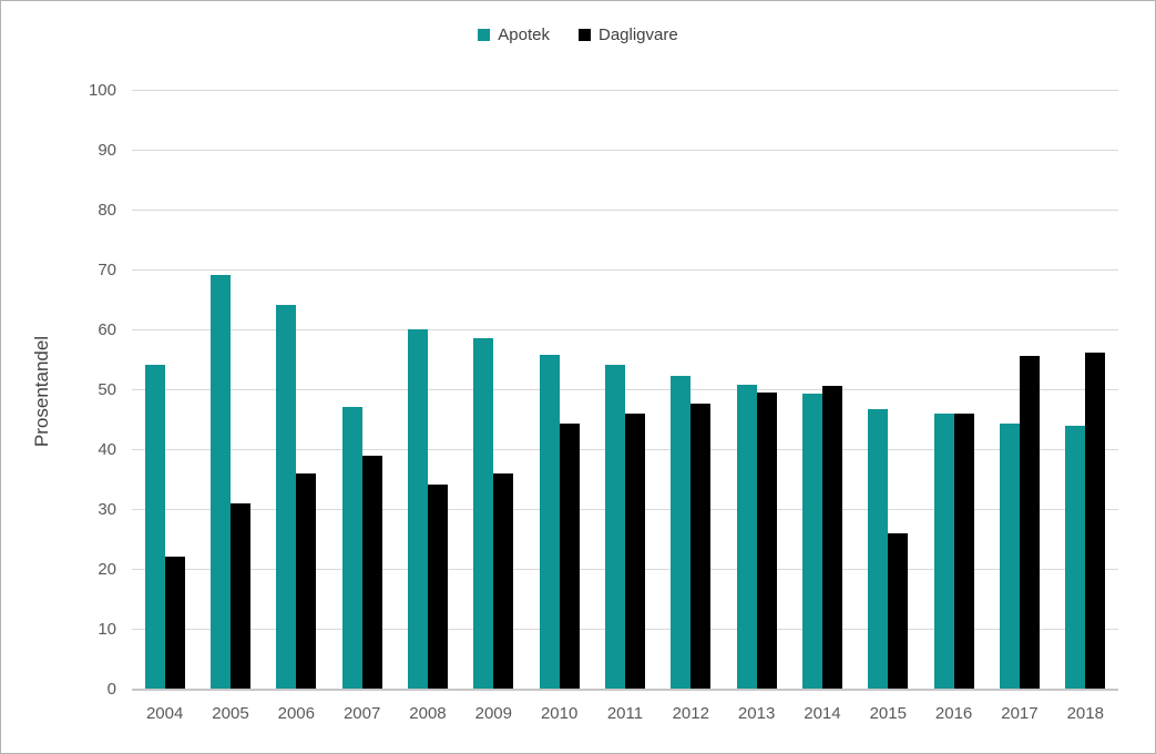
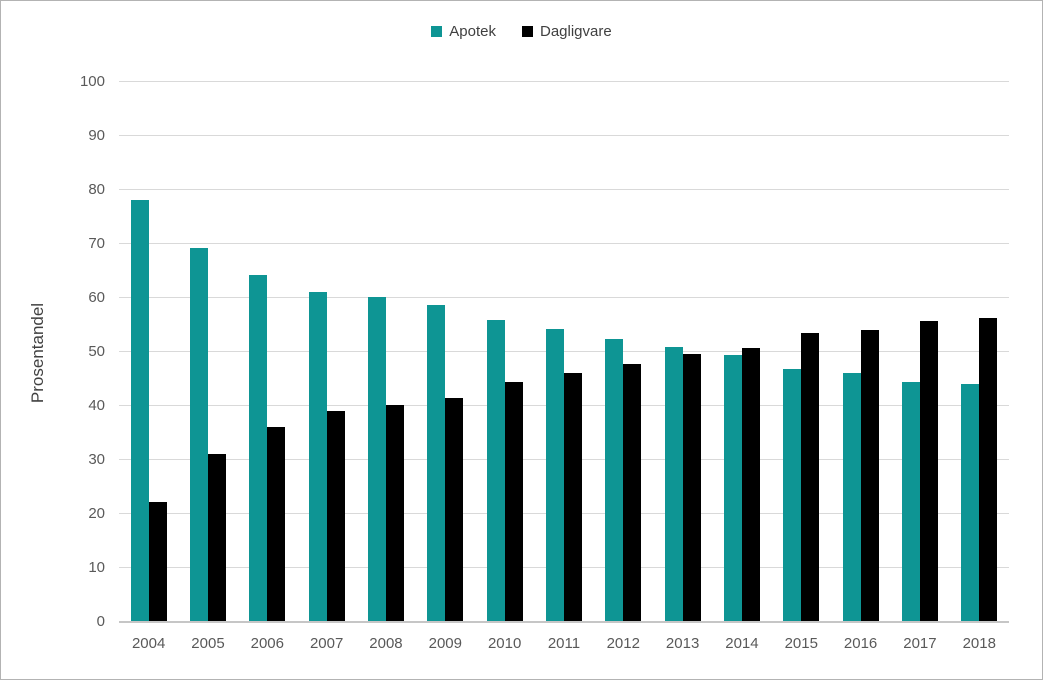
Apotek/2004: 54 -> 78
Apotek/2007: 47 -> 61
Dagligvare/2008: 34 -> 40
Dagligvare/2009: 36 -> 41
Dagligvare/2015: 26 -> 53
Dagligvare/2016: 46 -> 54
